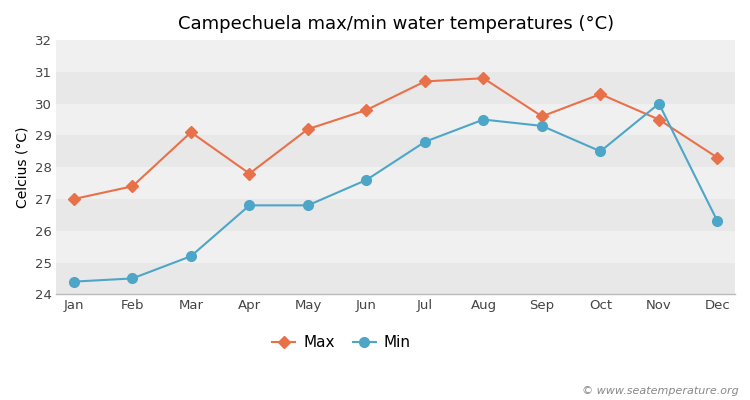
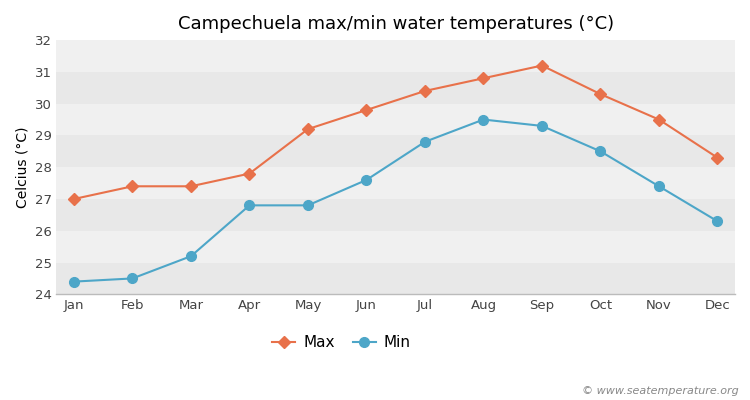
Max/Mar: 29.1 -> 27.4
Max/Jul: 30.7 -> 30.4
Max/Sep: 29.6 -> 31.2
Min/Nov: 30.0 -> 27.4
